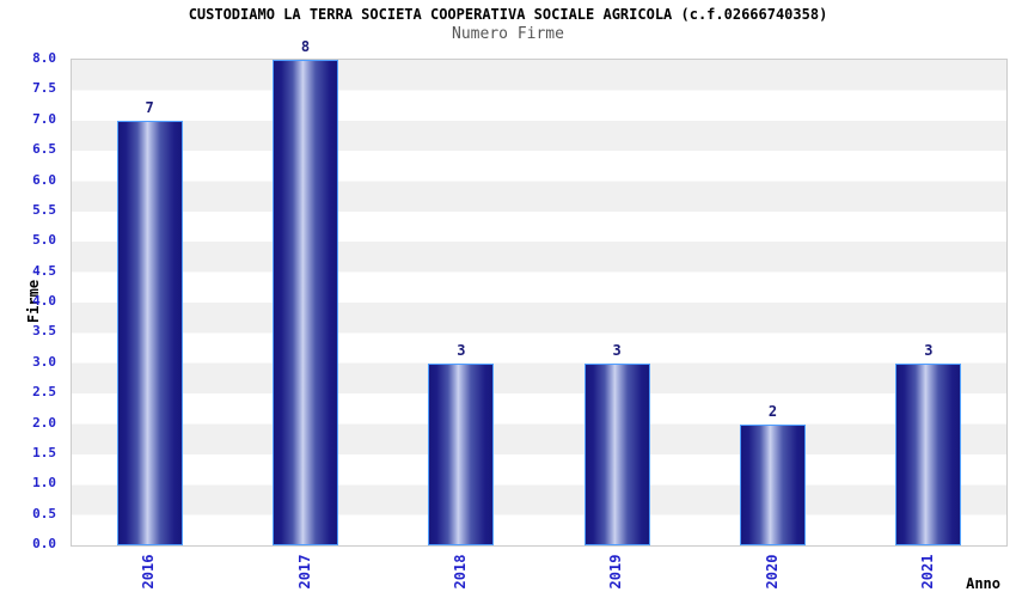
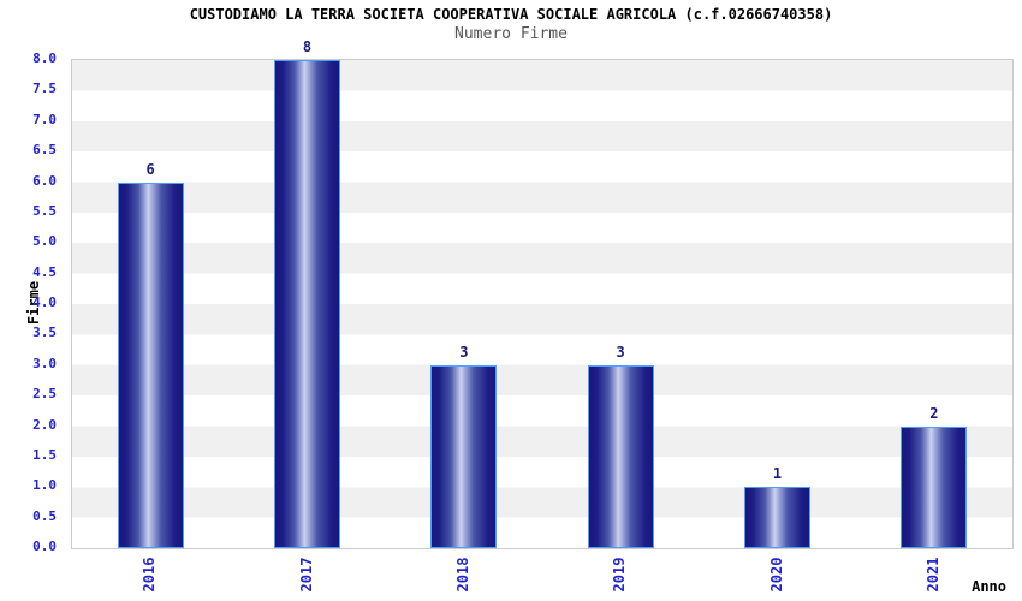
2016: 7 -> 6
2020: 2 -> 1
2021: 3 -> 2
